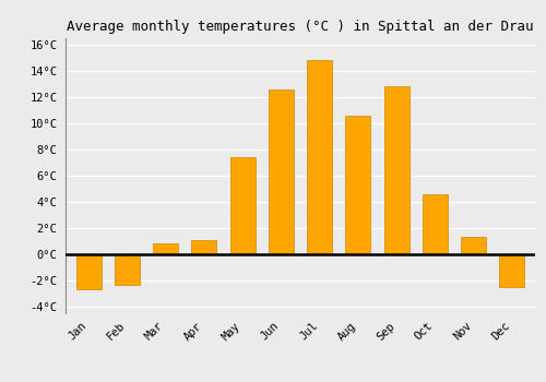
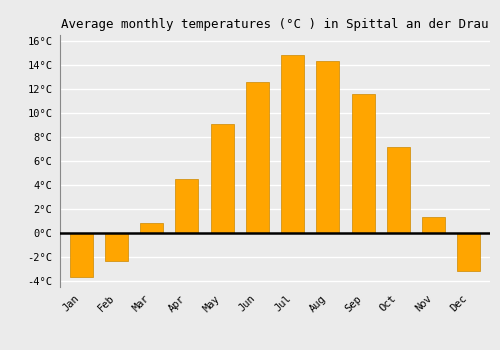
Jan: -2.7°C -> -3.7°C
Apr: 1.1°C -> 4.5°C
May: 7.4°C -> 9.1°C
Aug: 10.6°C -> 14.3°C
Sep: 12.8°C -> 11.6°C
Oct: 4.6°C -> 7.2°C
Dec: -2.5°C -> -3.2°C
